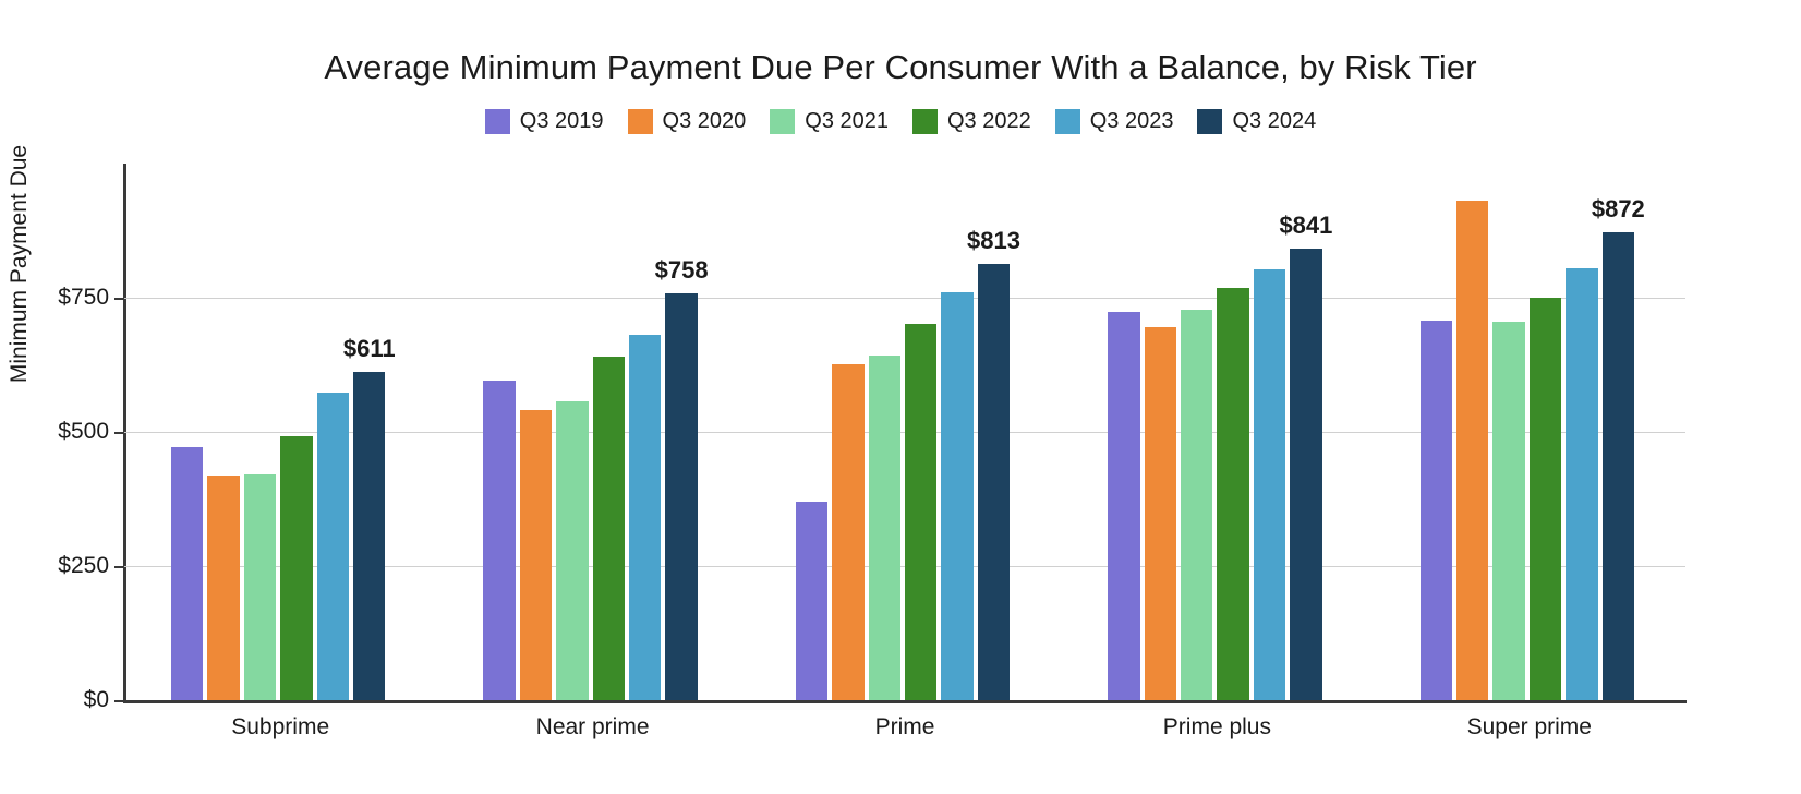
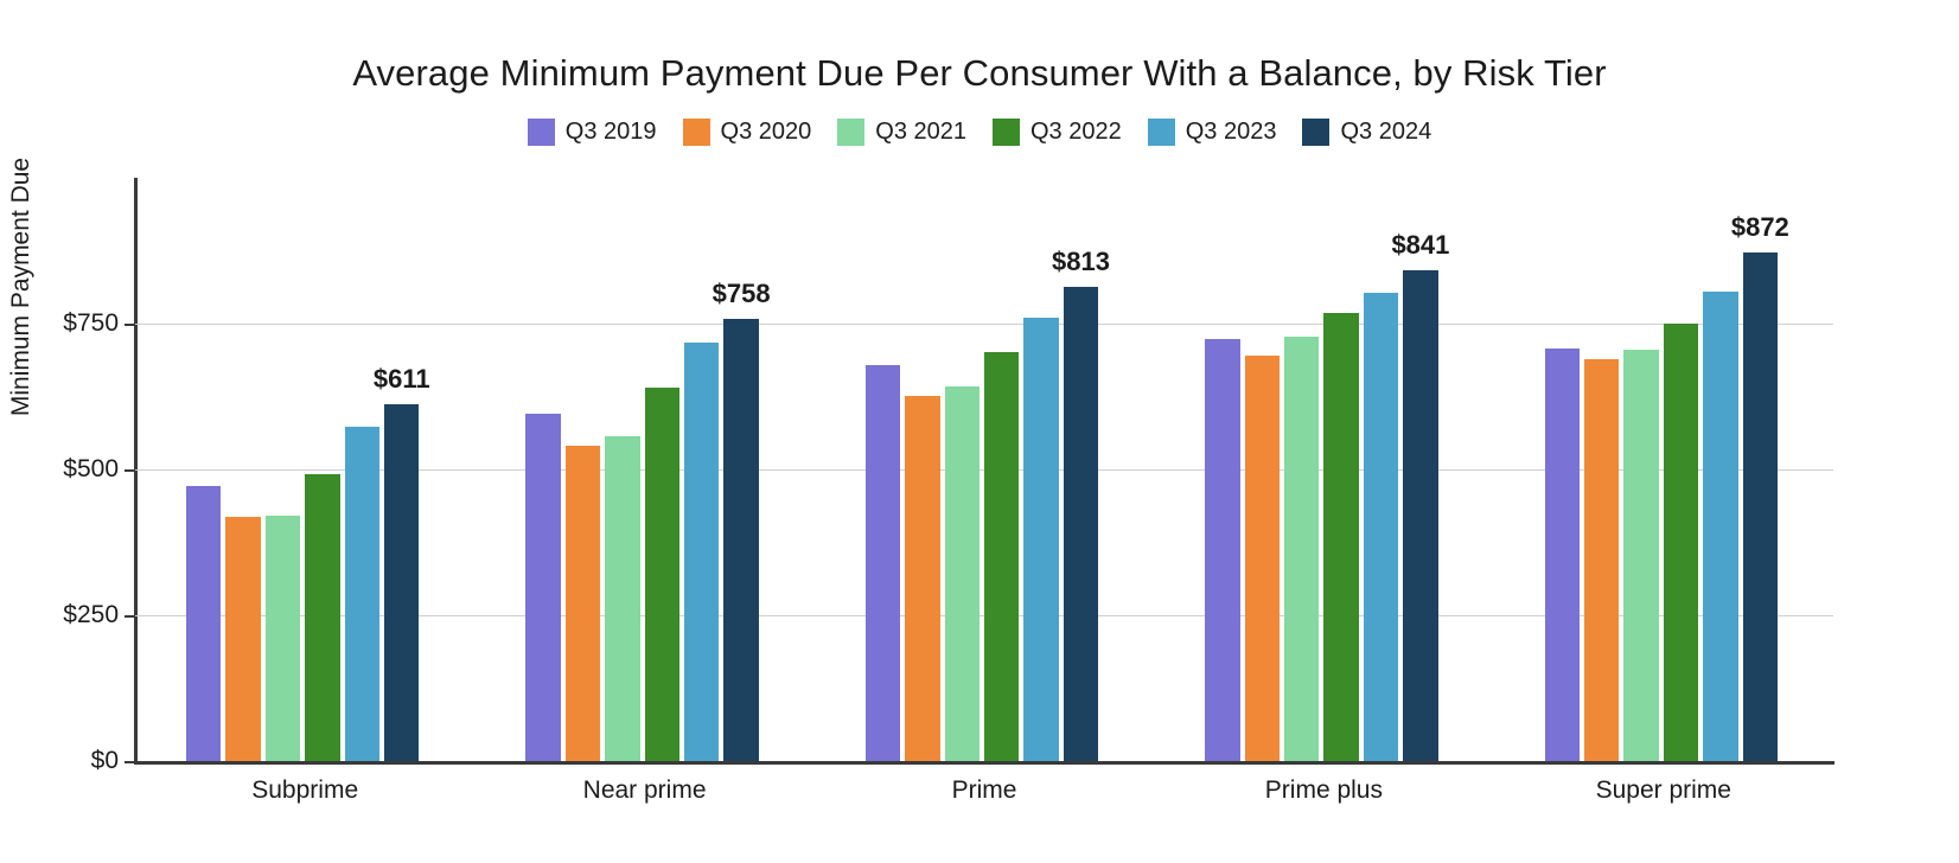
Q3 2023/Near prime: $680 -> $720
Q3 2019/Prime: $370 -> $680
Q3 2020/Super prime: $930 -> $690
